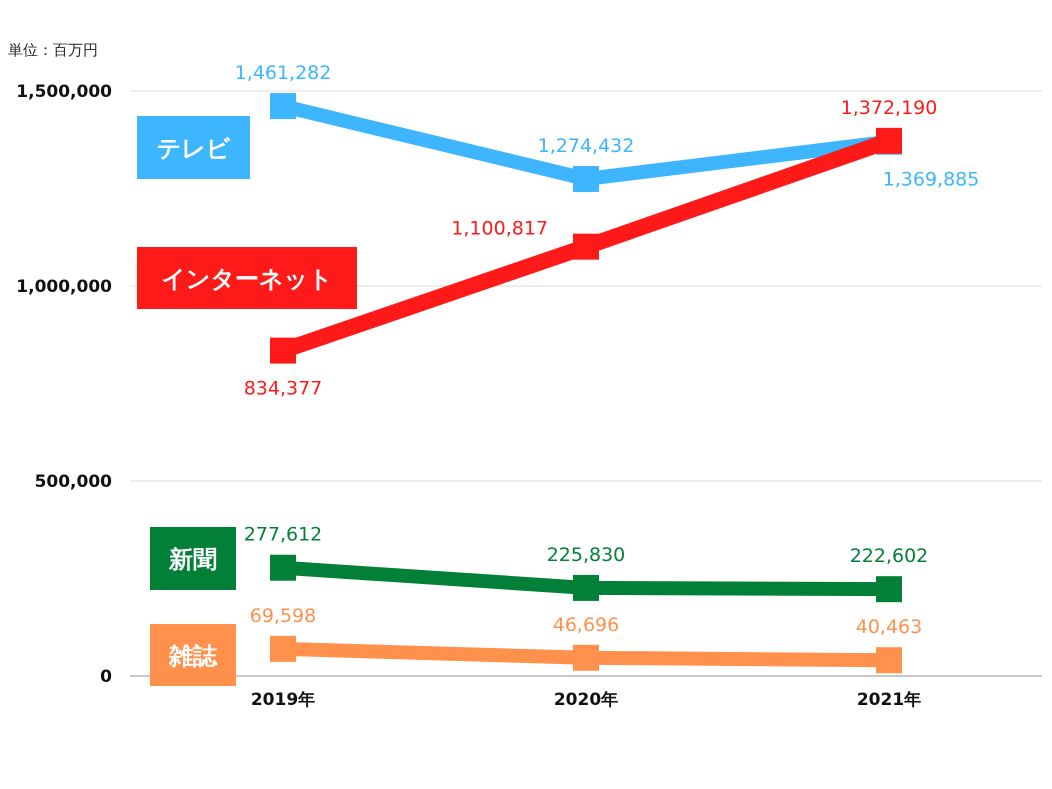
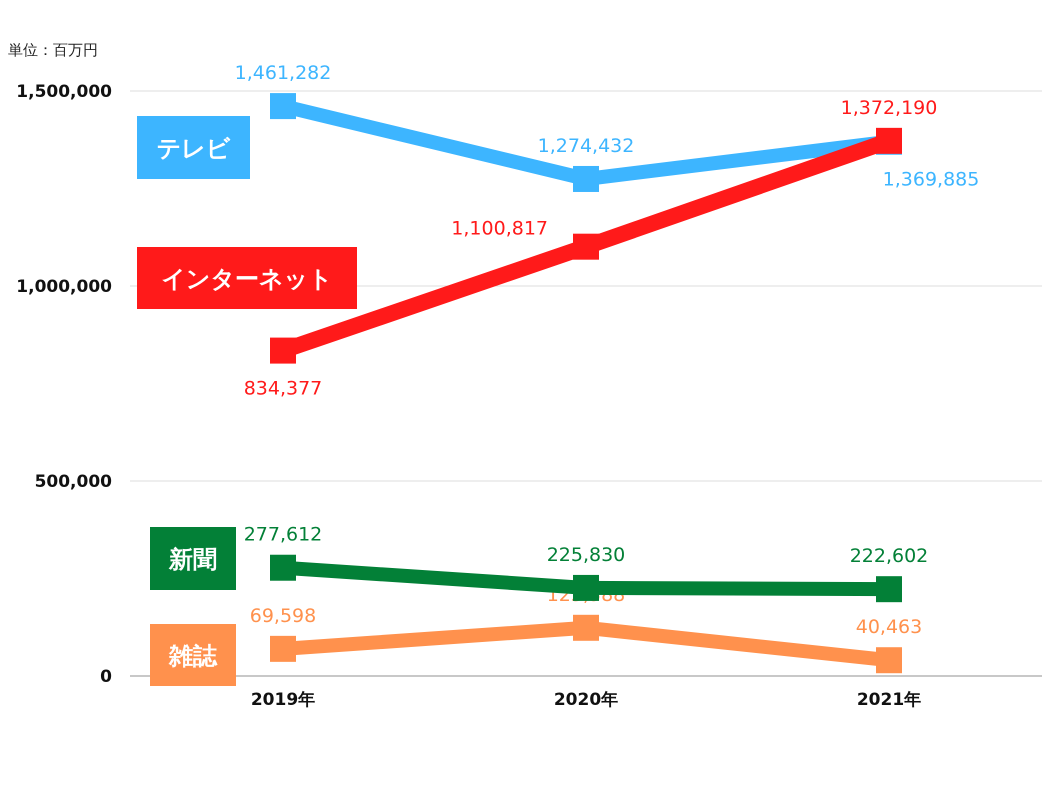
雑誌/2020年: 46,696 -> 123,588
